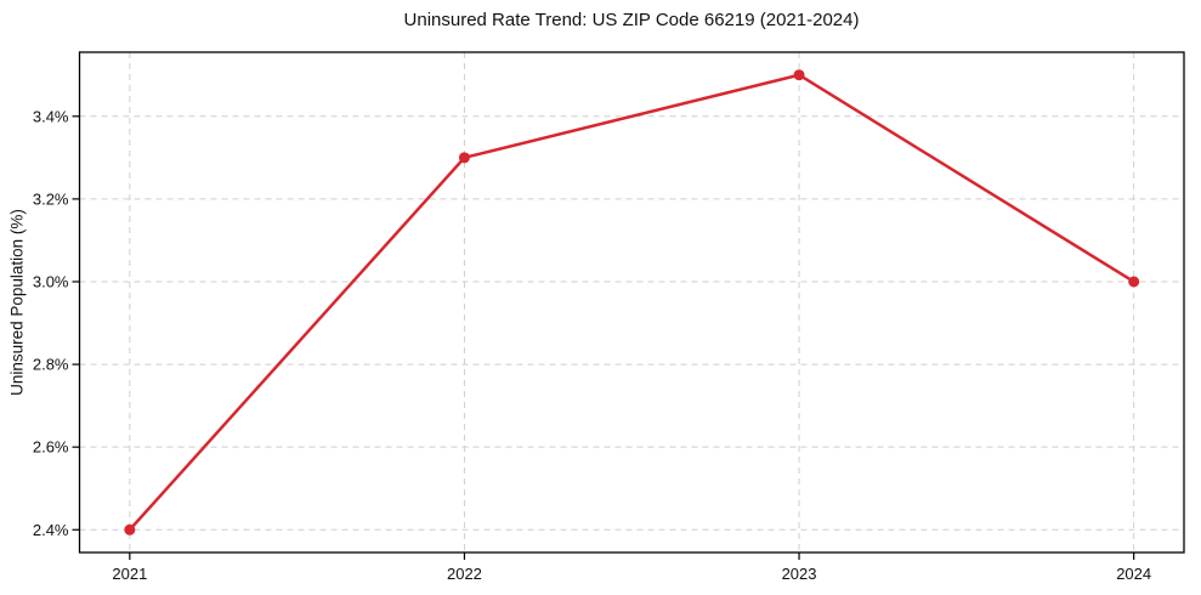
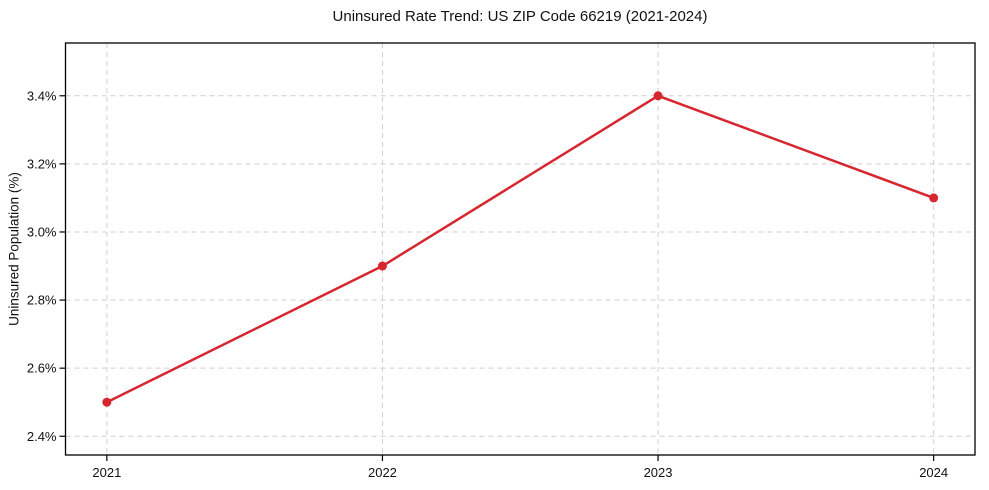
2021: 2.4% -> 2.5%
2022: 3.3% -> 2.9%
2023: 3.5% -> 3.4%
2024: 3.0% -> 3.1%
